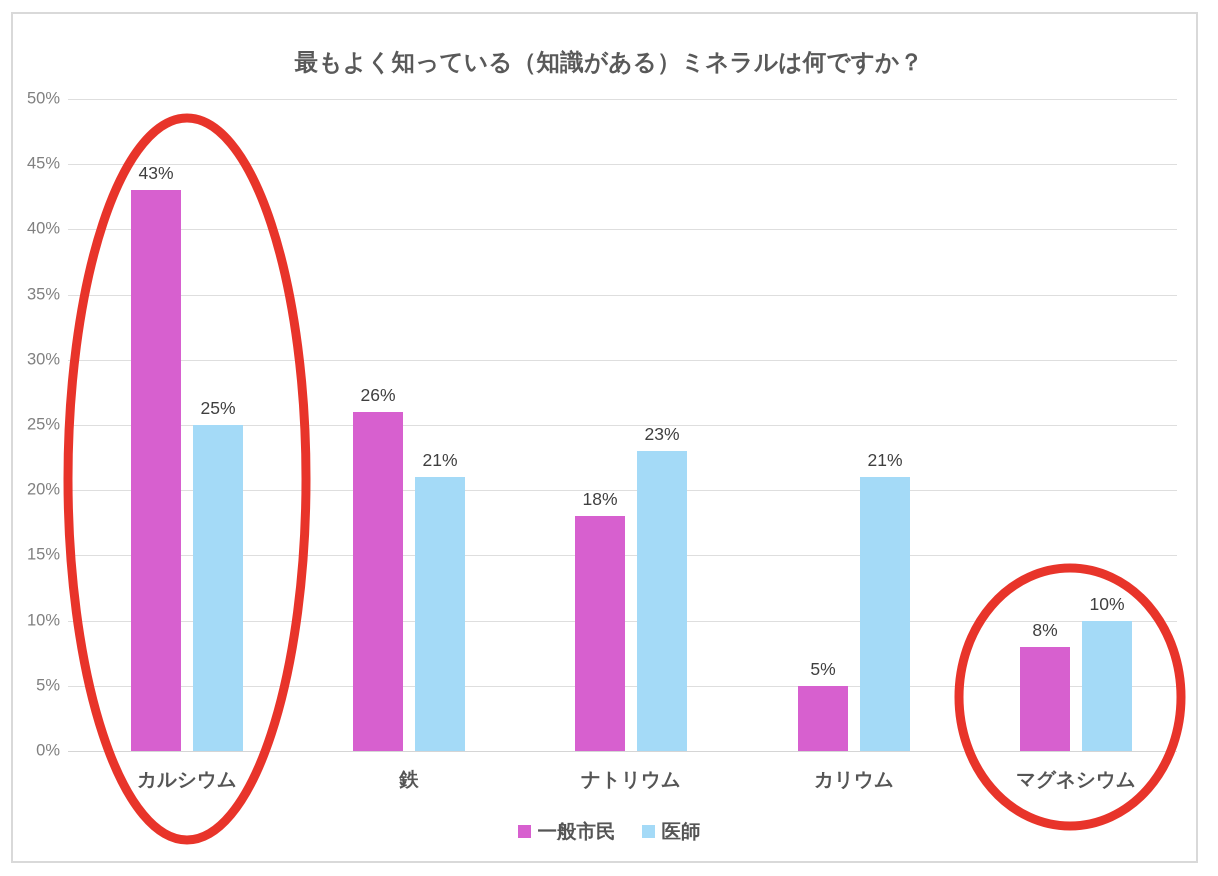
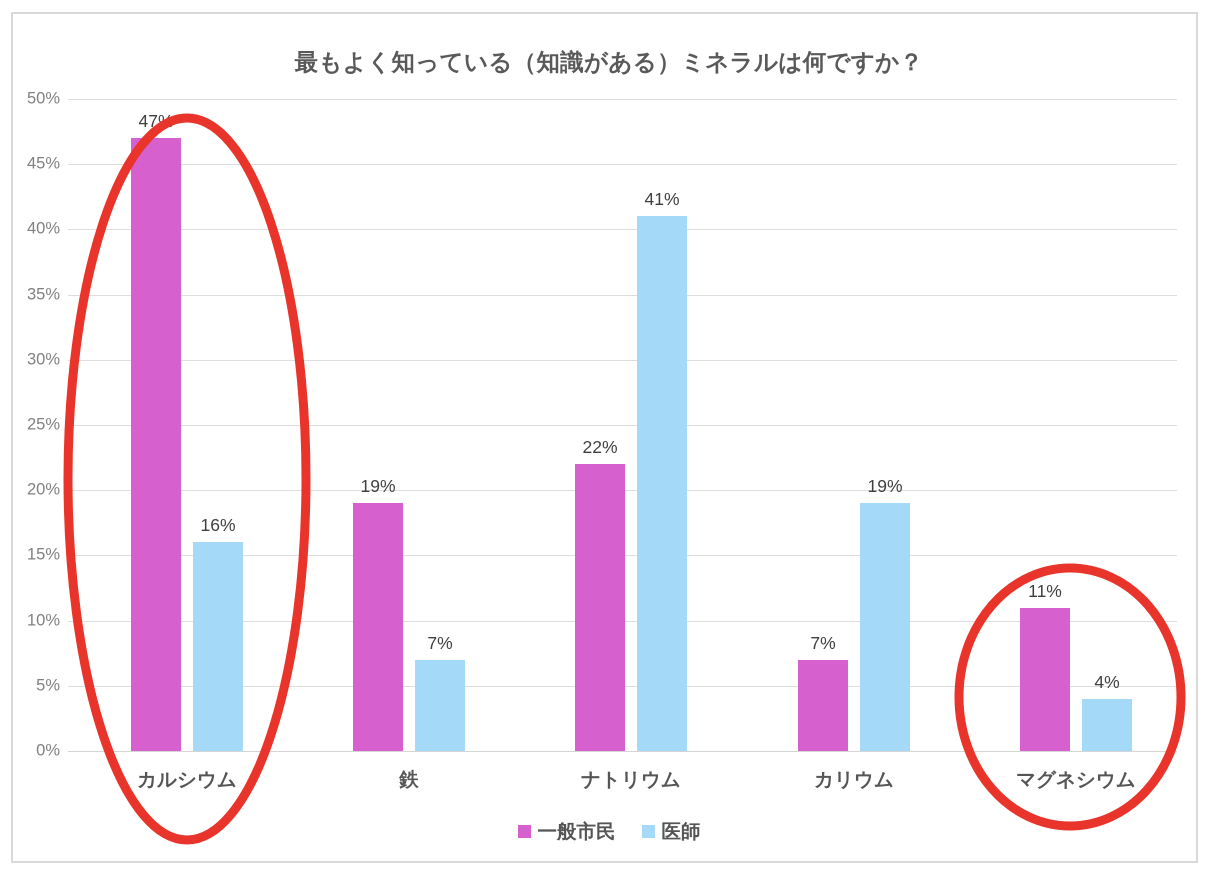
一般市民/カルシウム: 43% -> 47%
医師/カルシウム: 25% -> 16%
一般市民/鉄: 26% -> 19%
医師/鉄: 21% -> 7%
一般市民/ナトリウム: 18% -> 22%
医師/ナトリウム: 23% -> 41%
一般市民/カリウム: 5% -> 7%
医師/カリウム: 21% -> 19%
一般市民/マグネシウム: 8% -> 11%
医師/マグネシウム: 10% -> 4%
